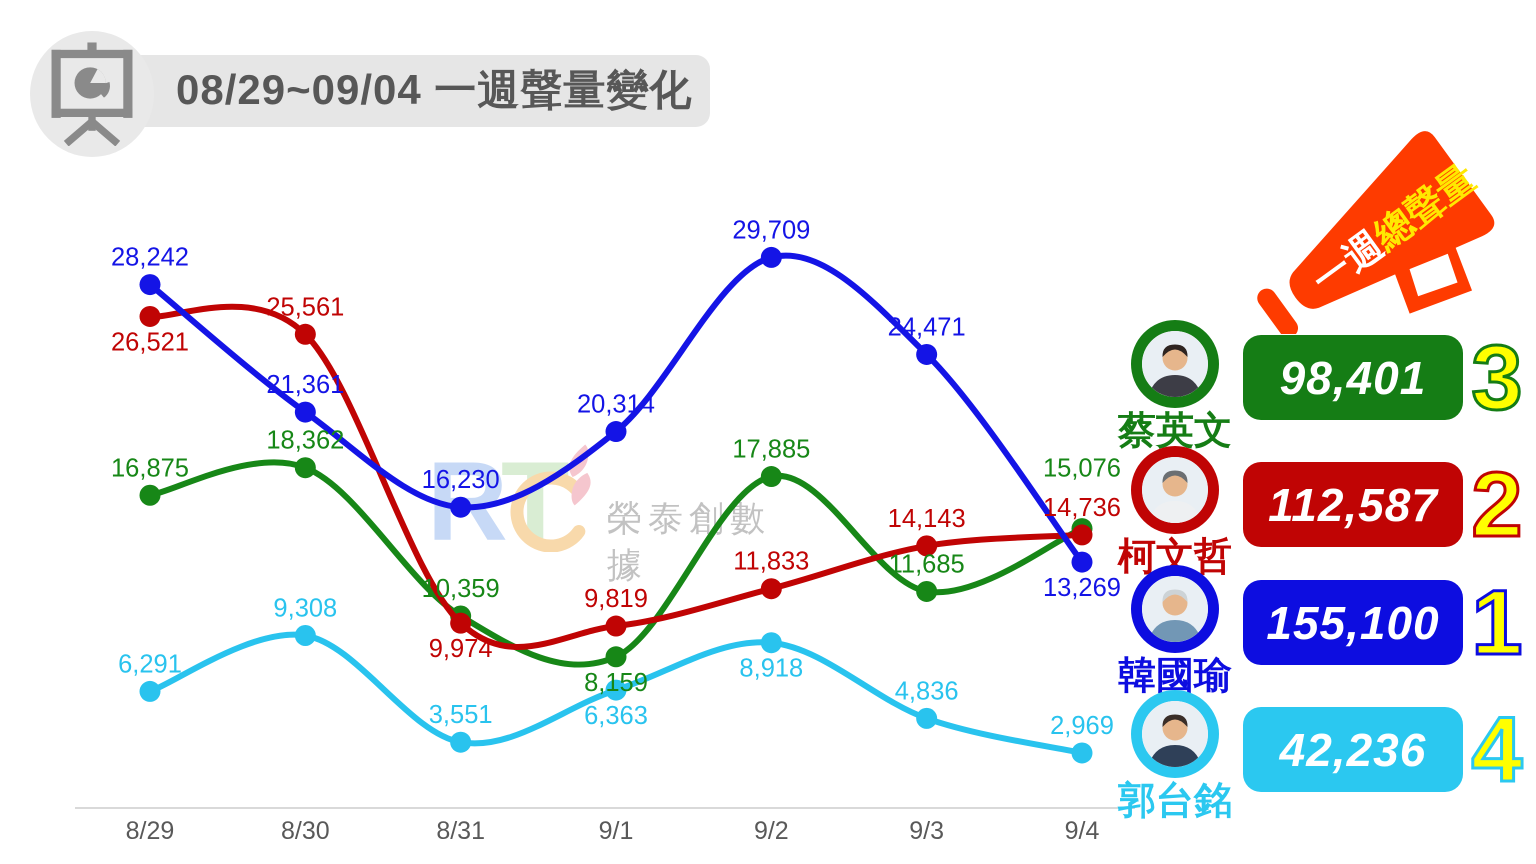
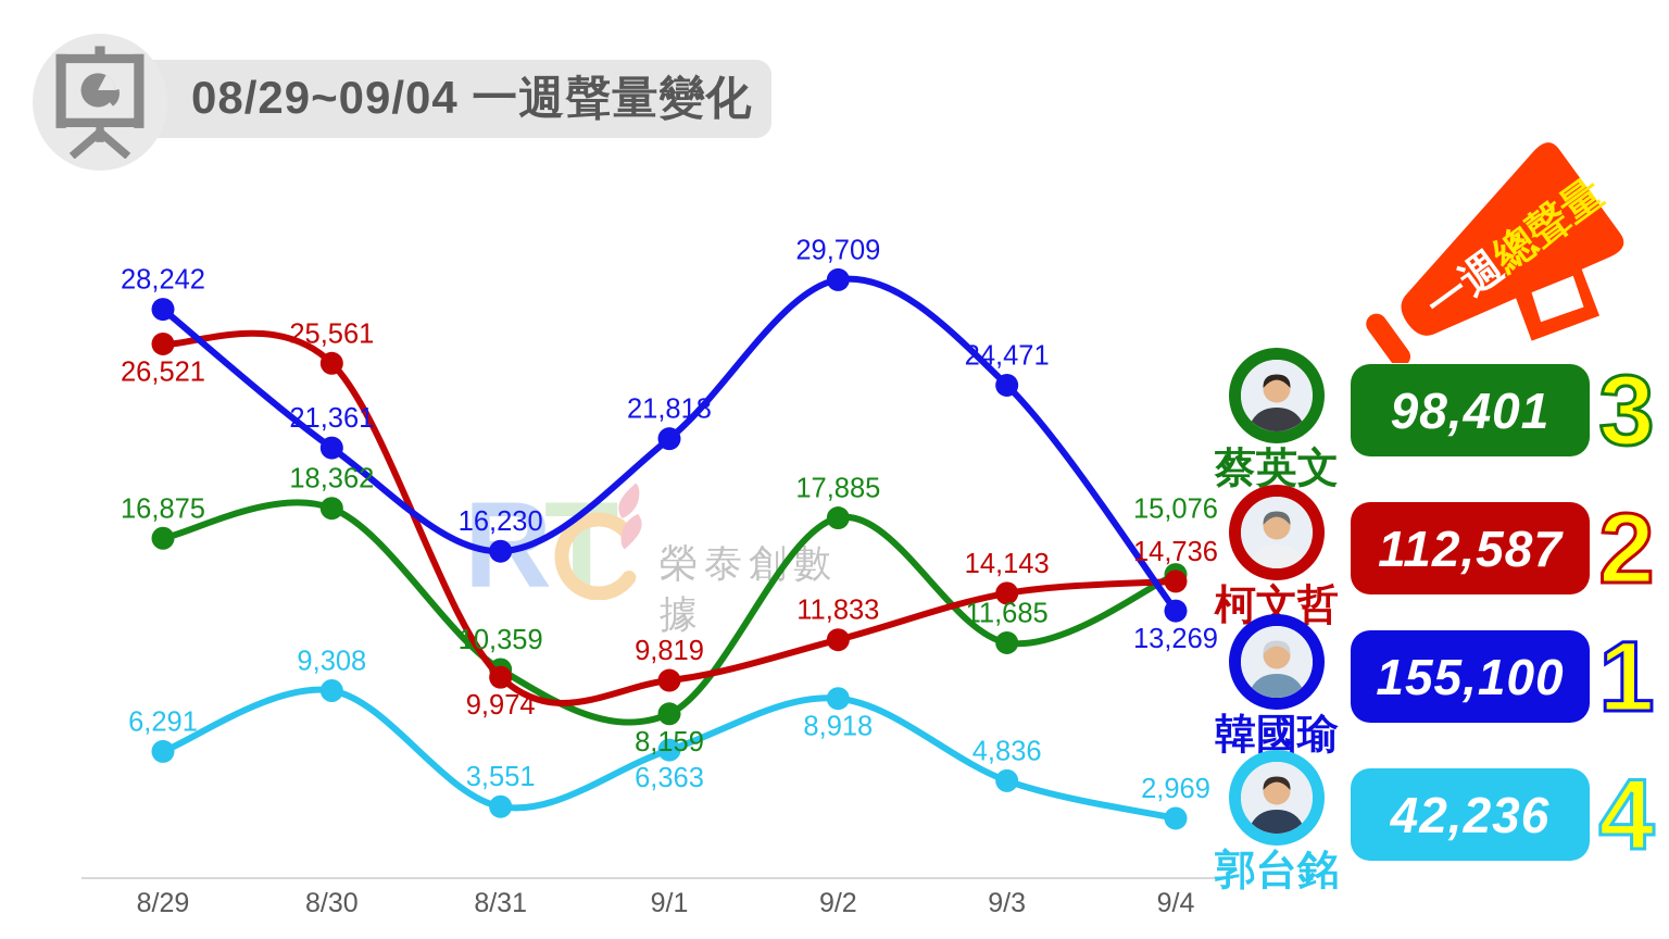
韓國瑜/9/1: 20,314 -> 21,818
